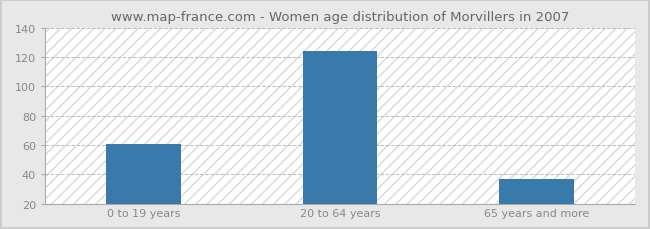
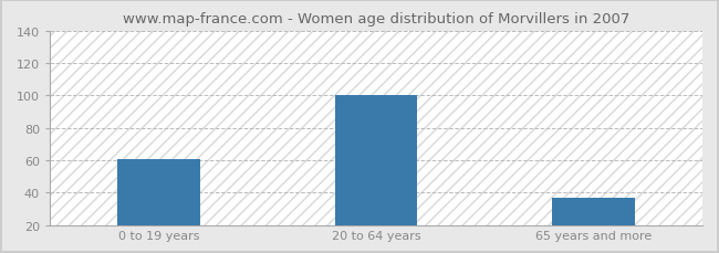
20 to 64 years: 124 -> 100
